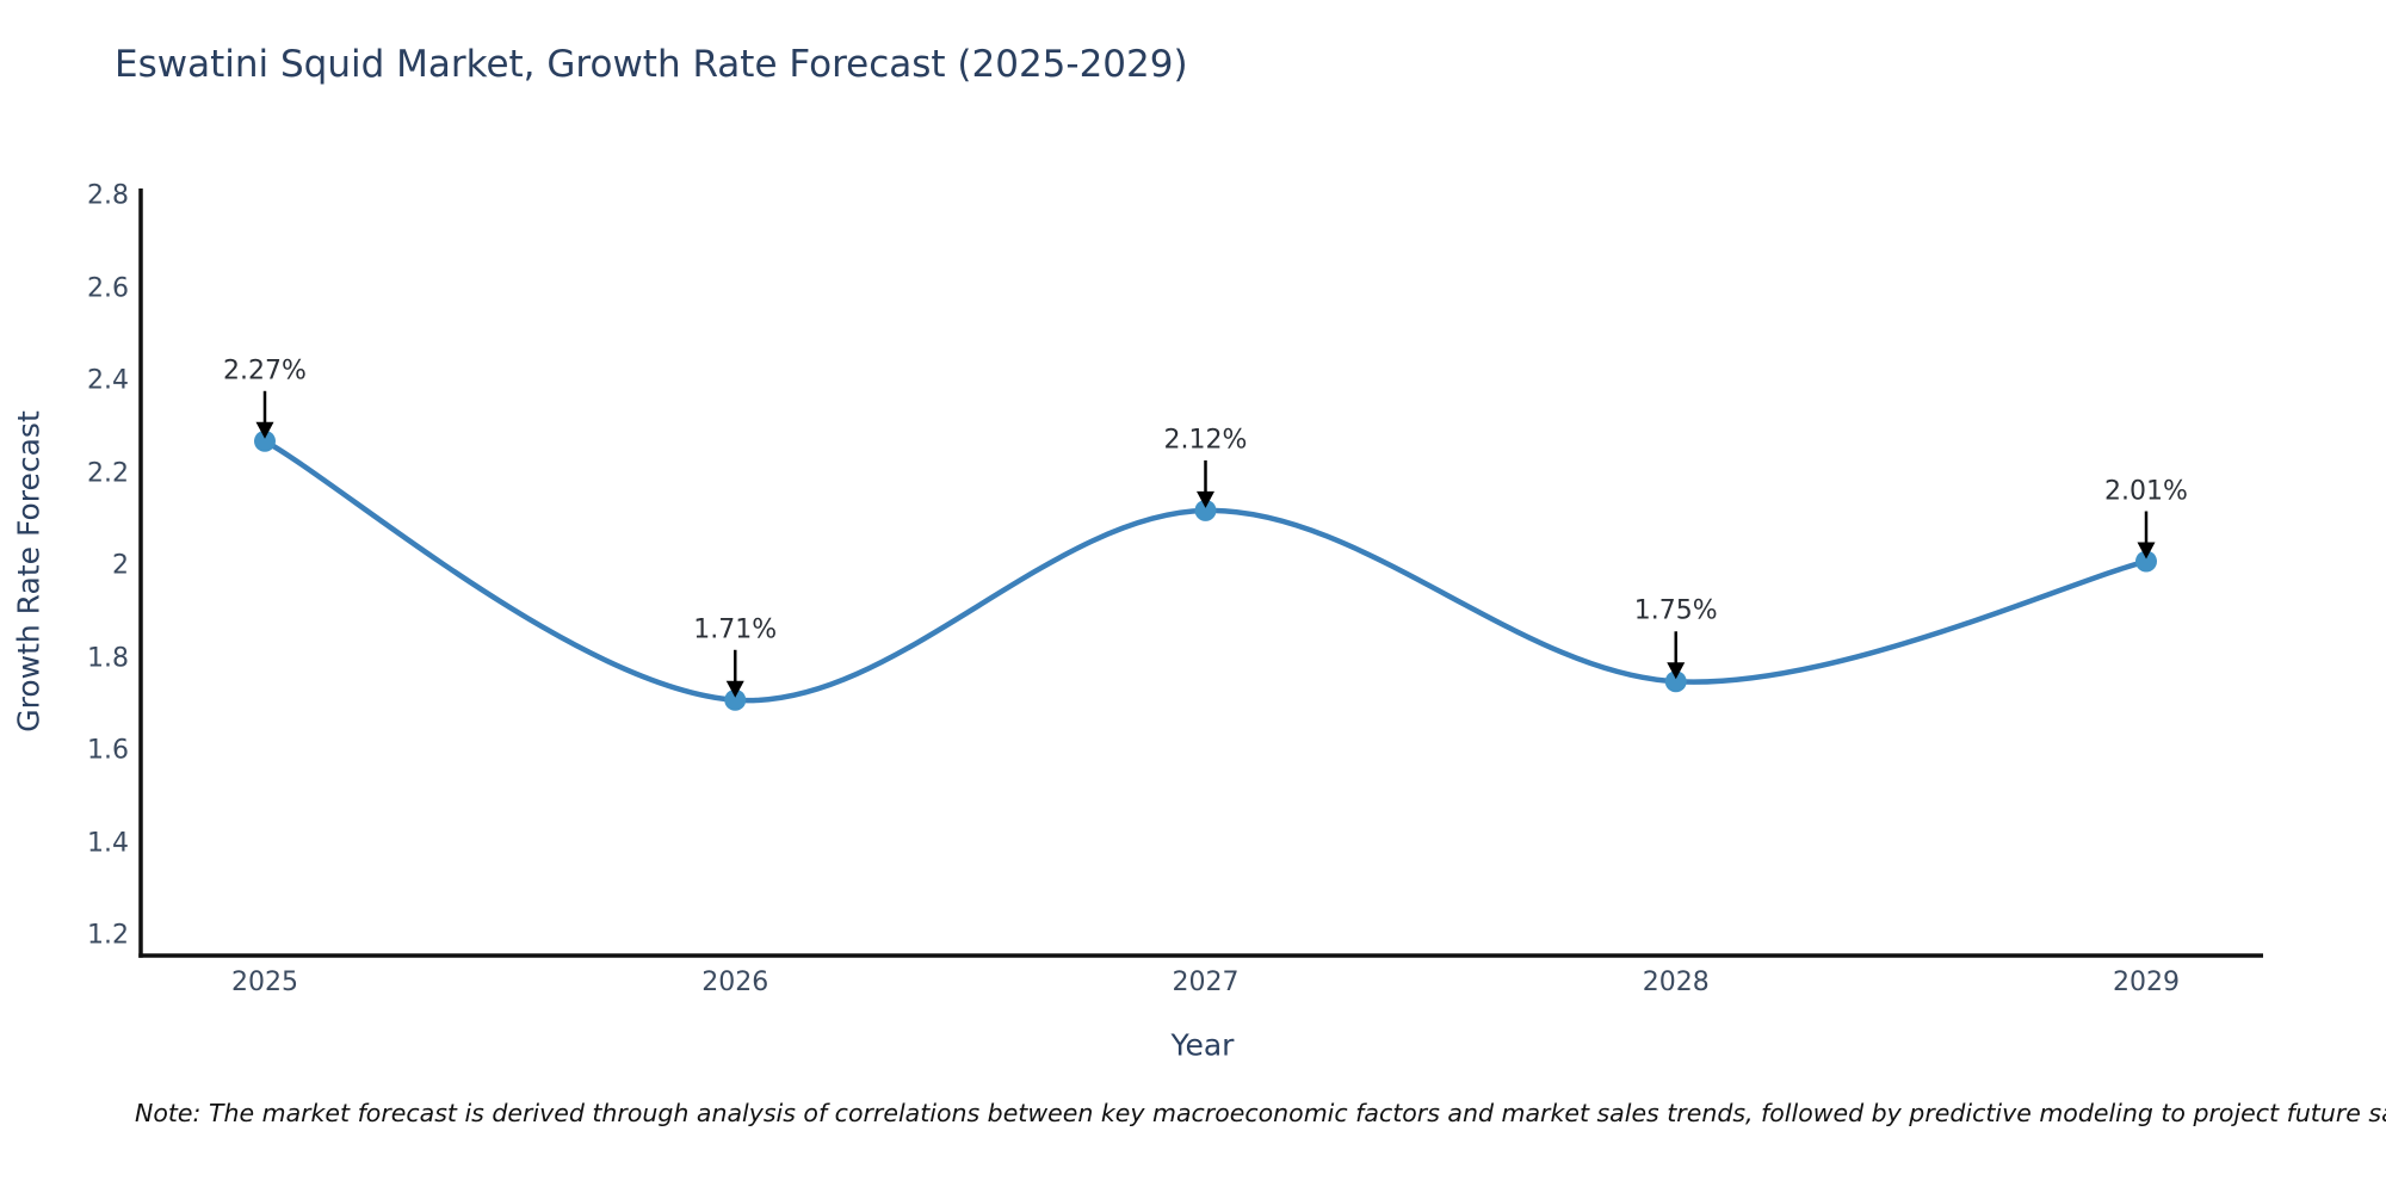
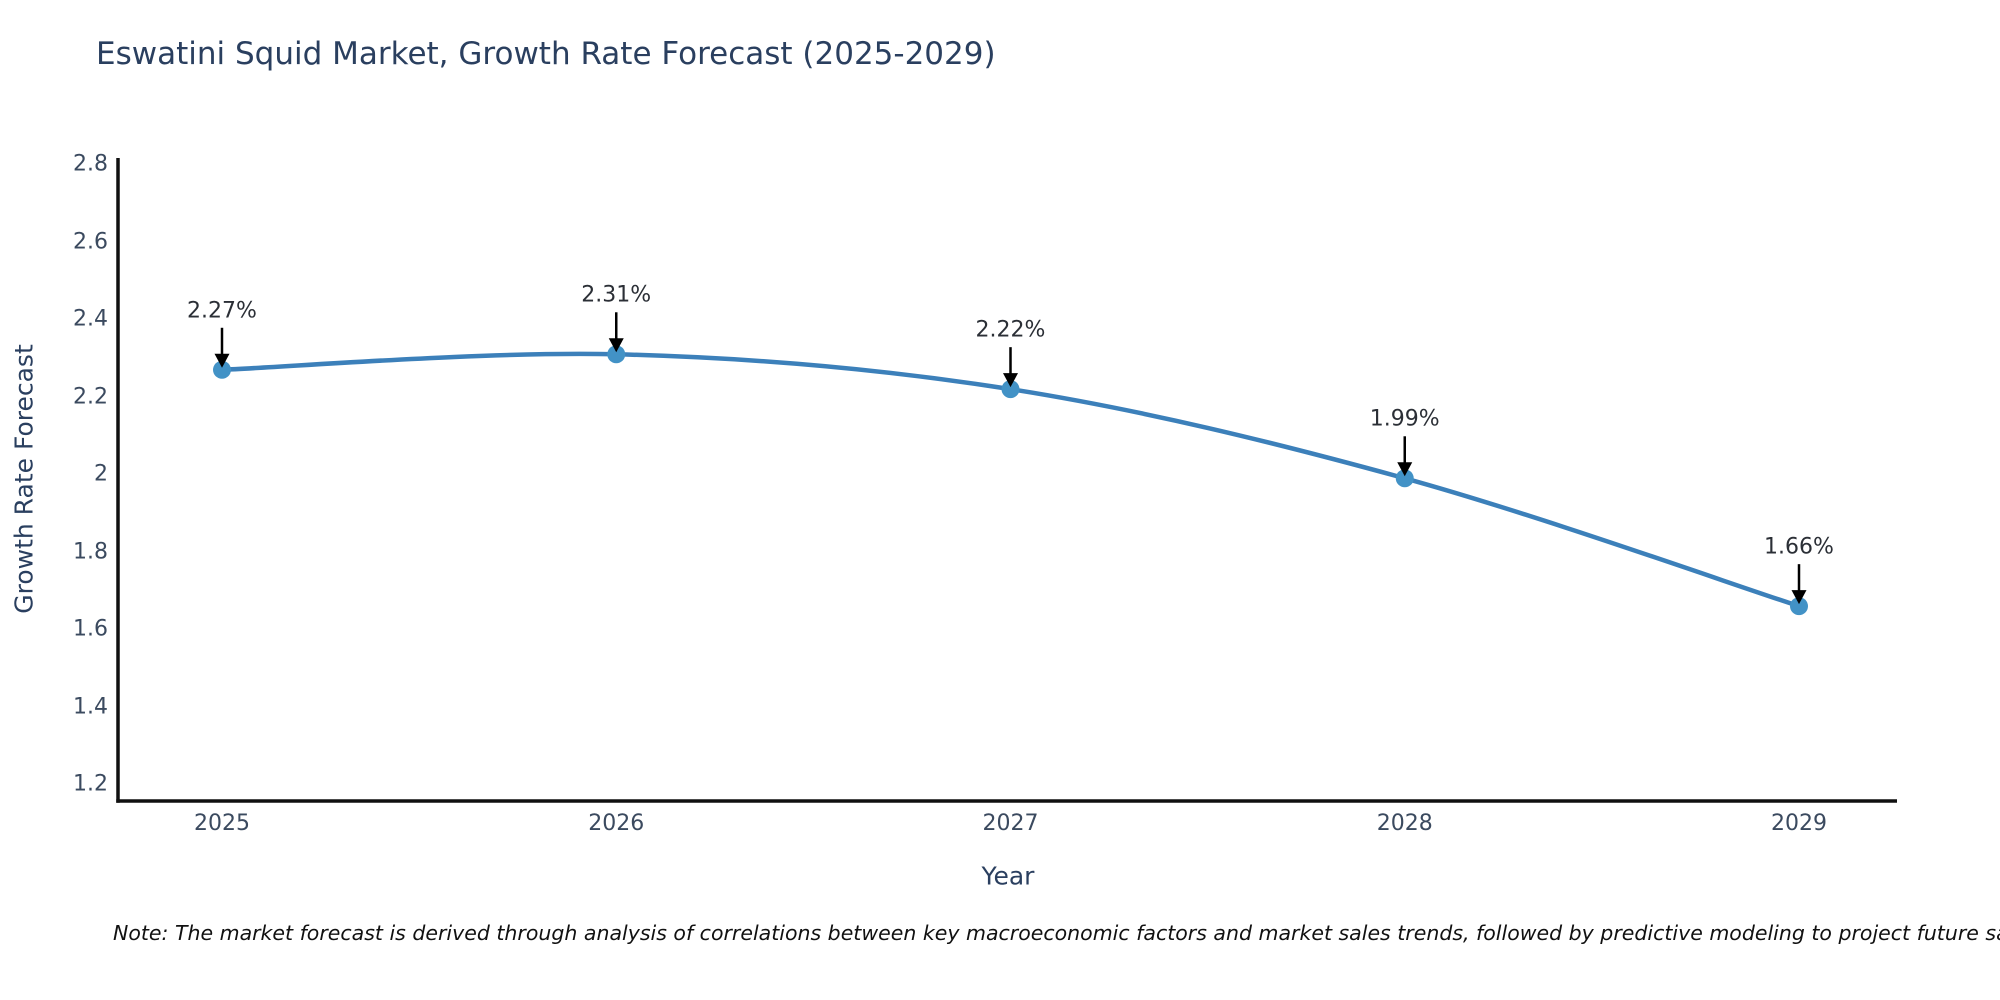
2026: 1.71% -> 2.31%
2027: 2.12% -> 2.22%
2028: 1.75% -> 1.99%
2029: 2.01% -> 1.66%
